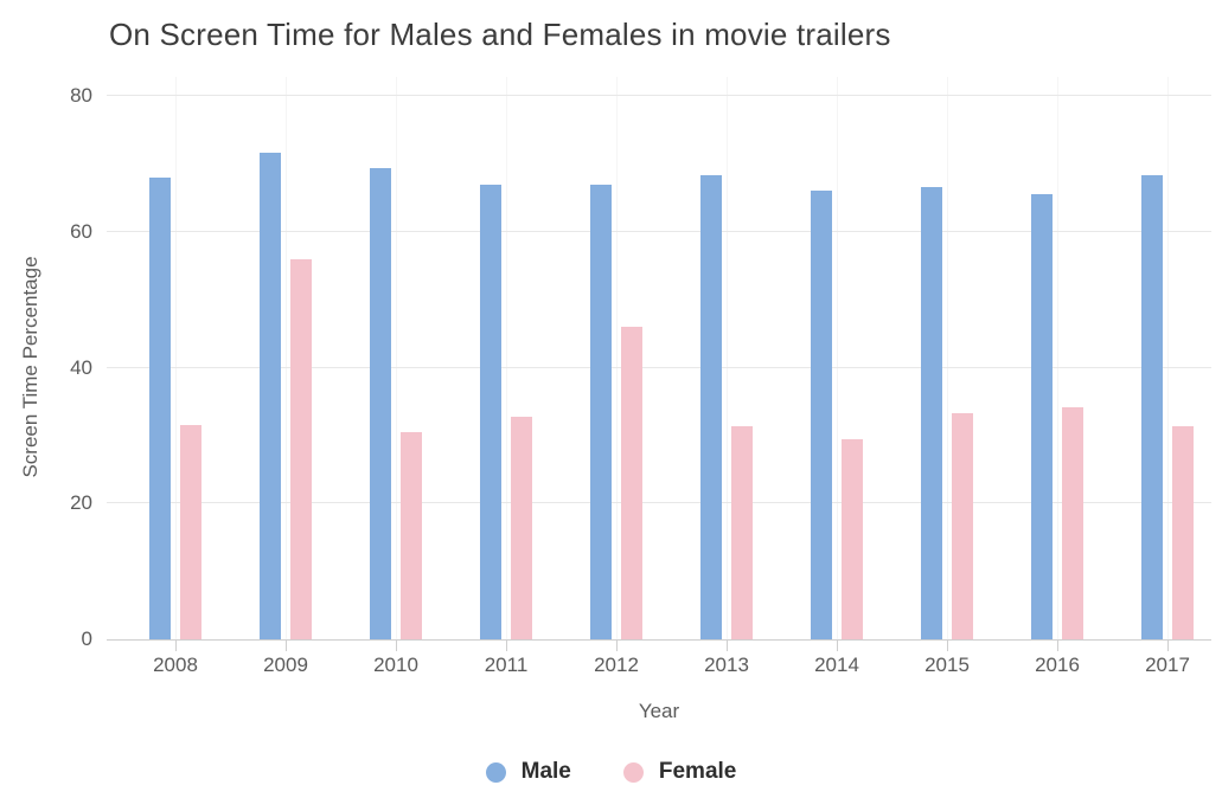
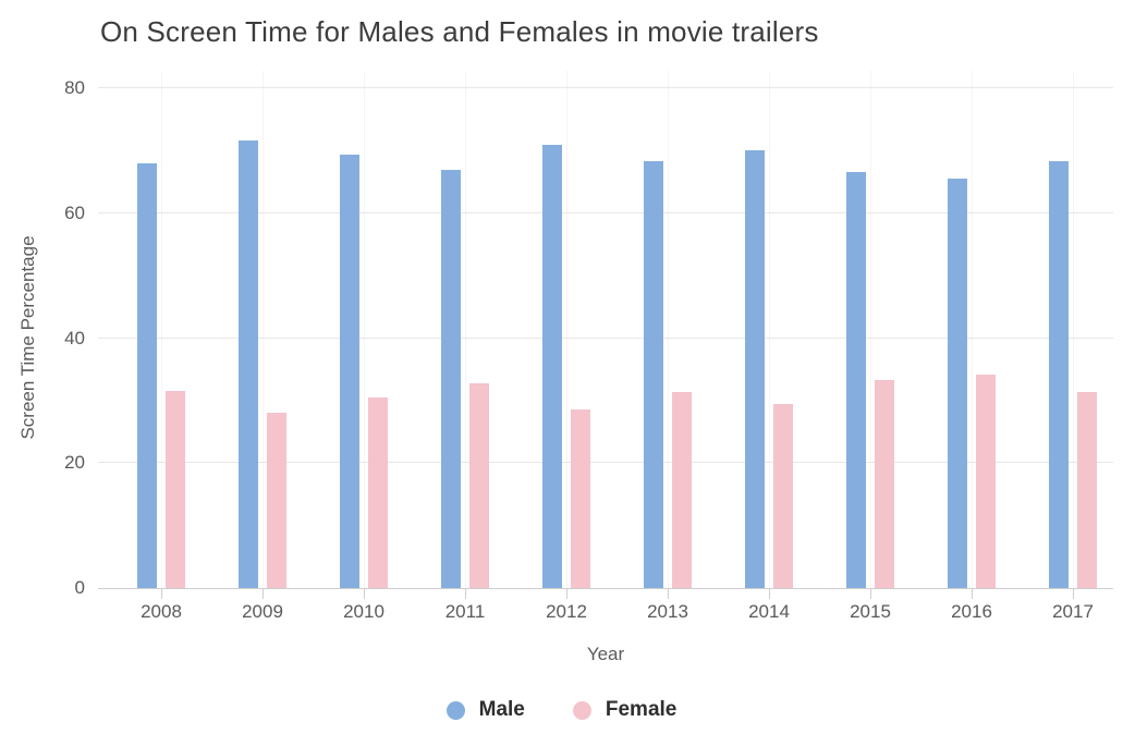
Female/2009: 56 -> 28
Male/2012: 67 -> 71
Female/2012: 46 -> 29
Male/2014: 66 -> 70
